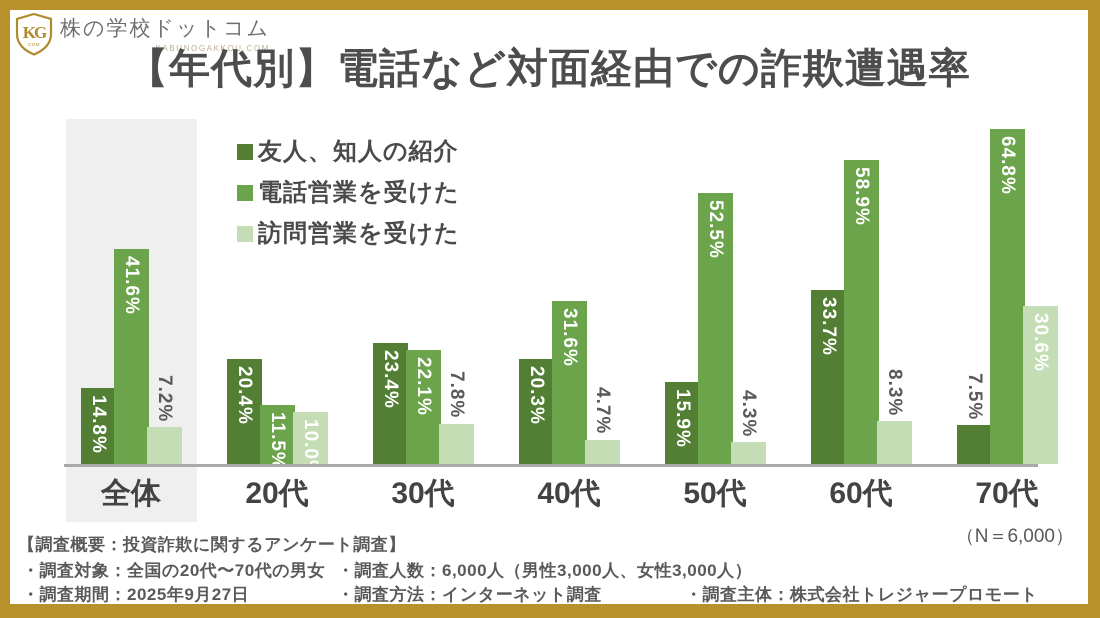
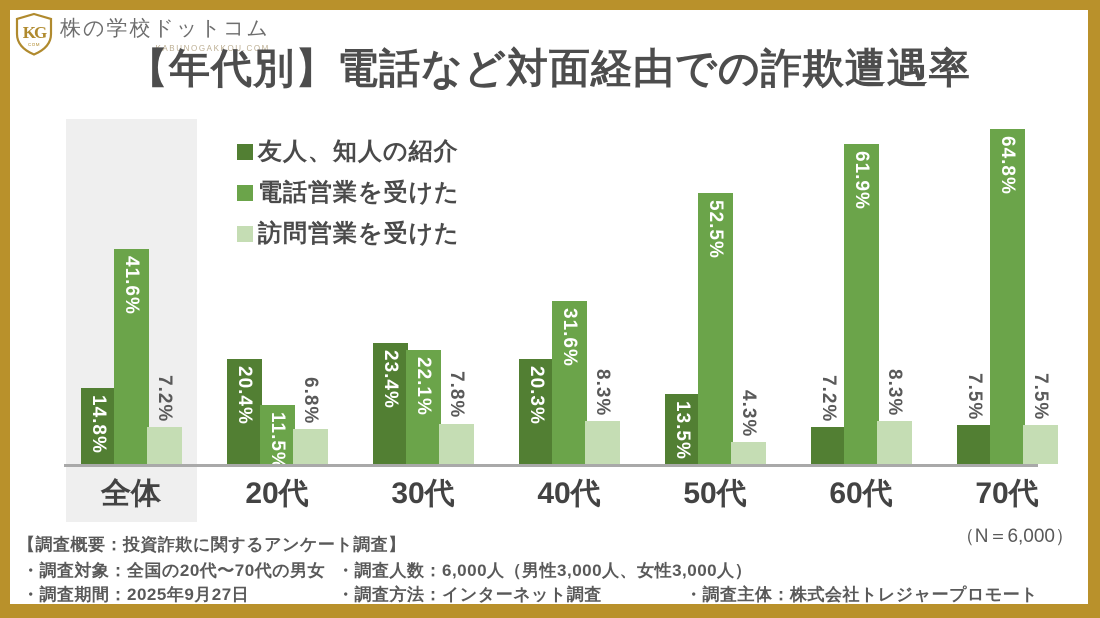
訪問営業を受けた/20代: 10.0% -> 6.8%
訪問営業を受けた/40代: 4.7% -> 8.3%
友人、知人の紹介/50代: 15.9% -> 13.5%
友人、知人の紹介/60代: 33.7% -> 7.2%
電話営業を受けた/60代: 58.9% -> 61.9%
訪問営業を受けた/70代: 30.6% -> 7.5%
